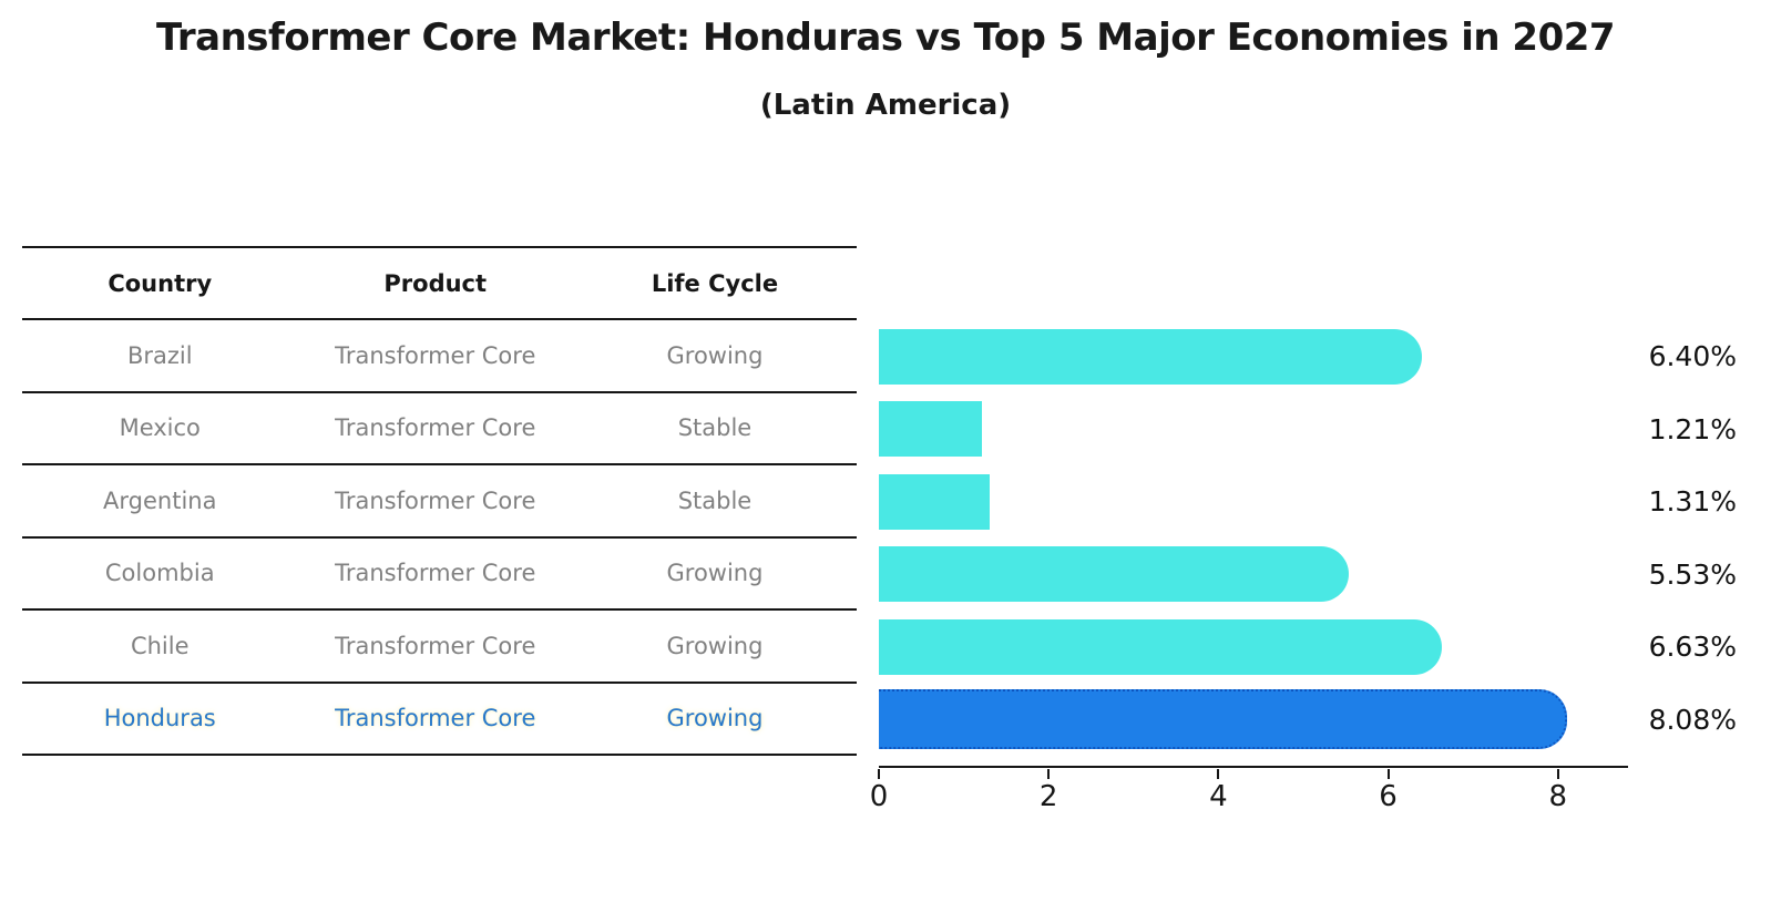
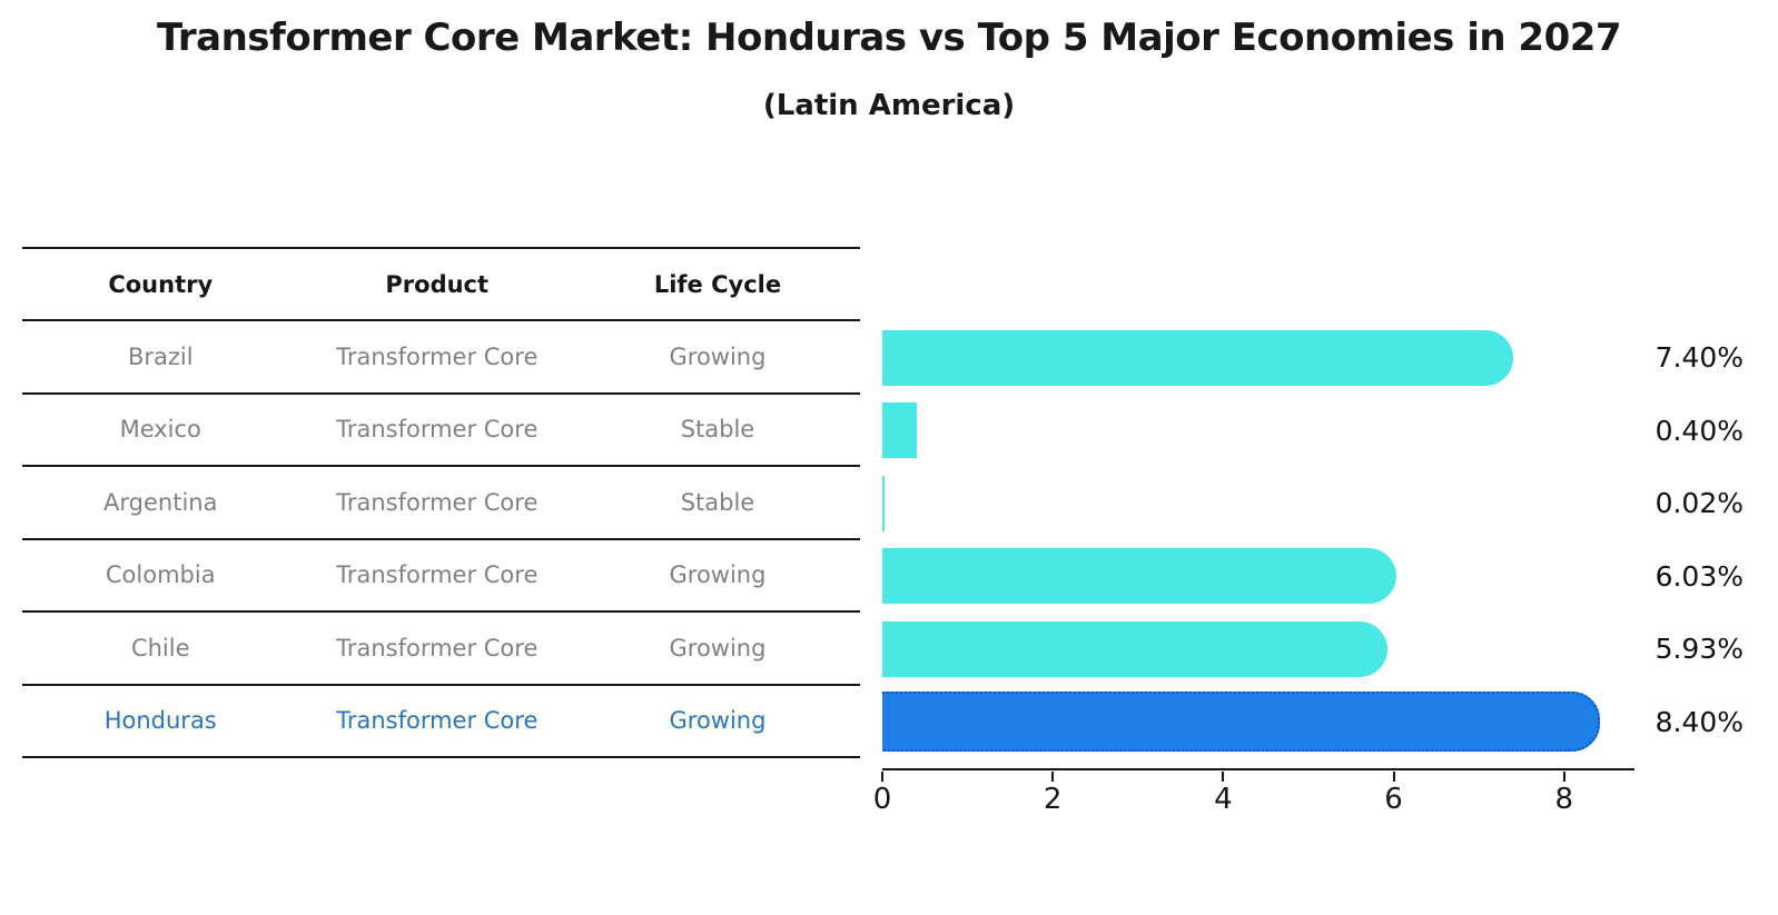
Brazil: 6.40% -> 7.40%
Mexico: 1.21% -> 0.40%
Argentina: 1.31% -> 0.02%
Colombia: 5.53% -> 6.03%
Chile: 6.63% -> 5.93%
Honduras: 8.08% -> 8.40%
